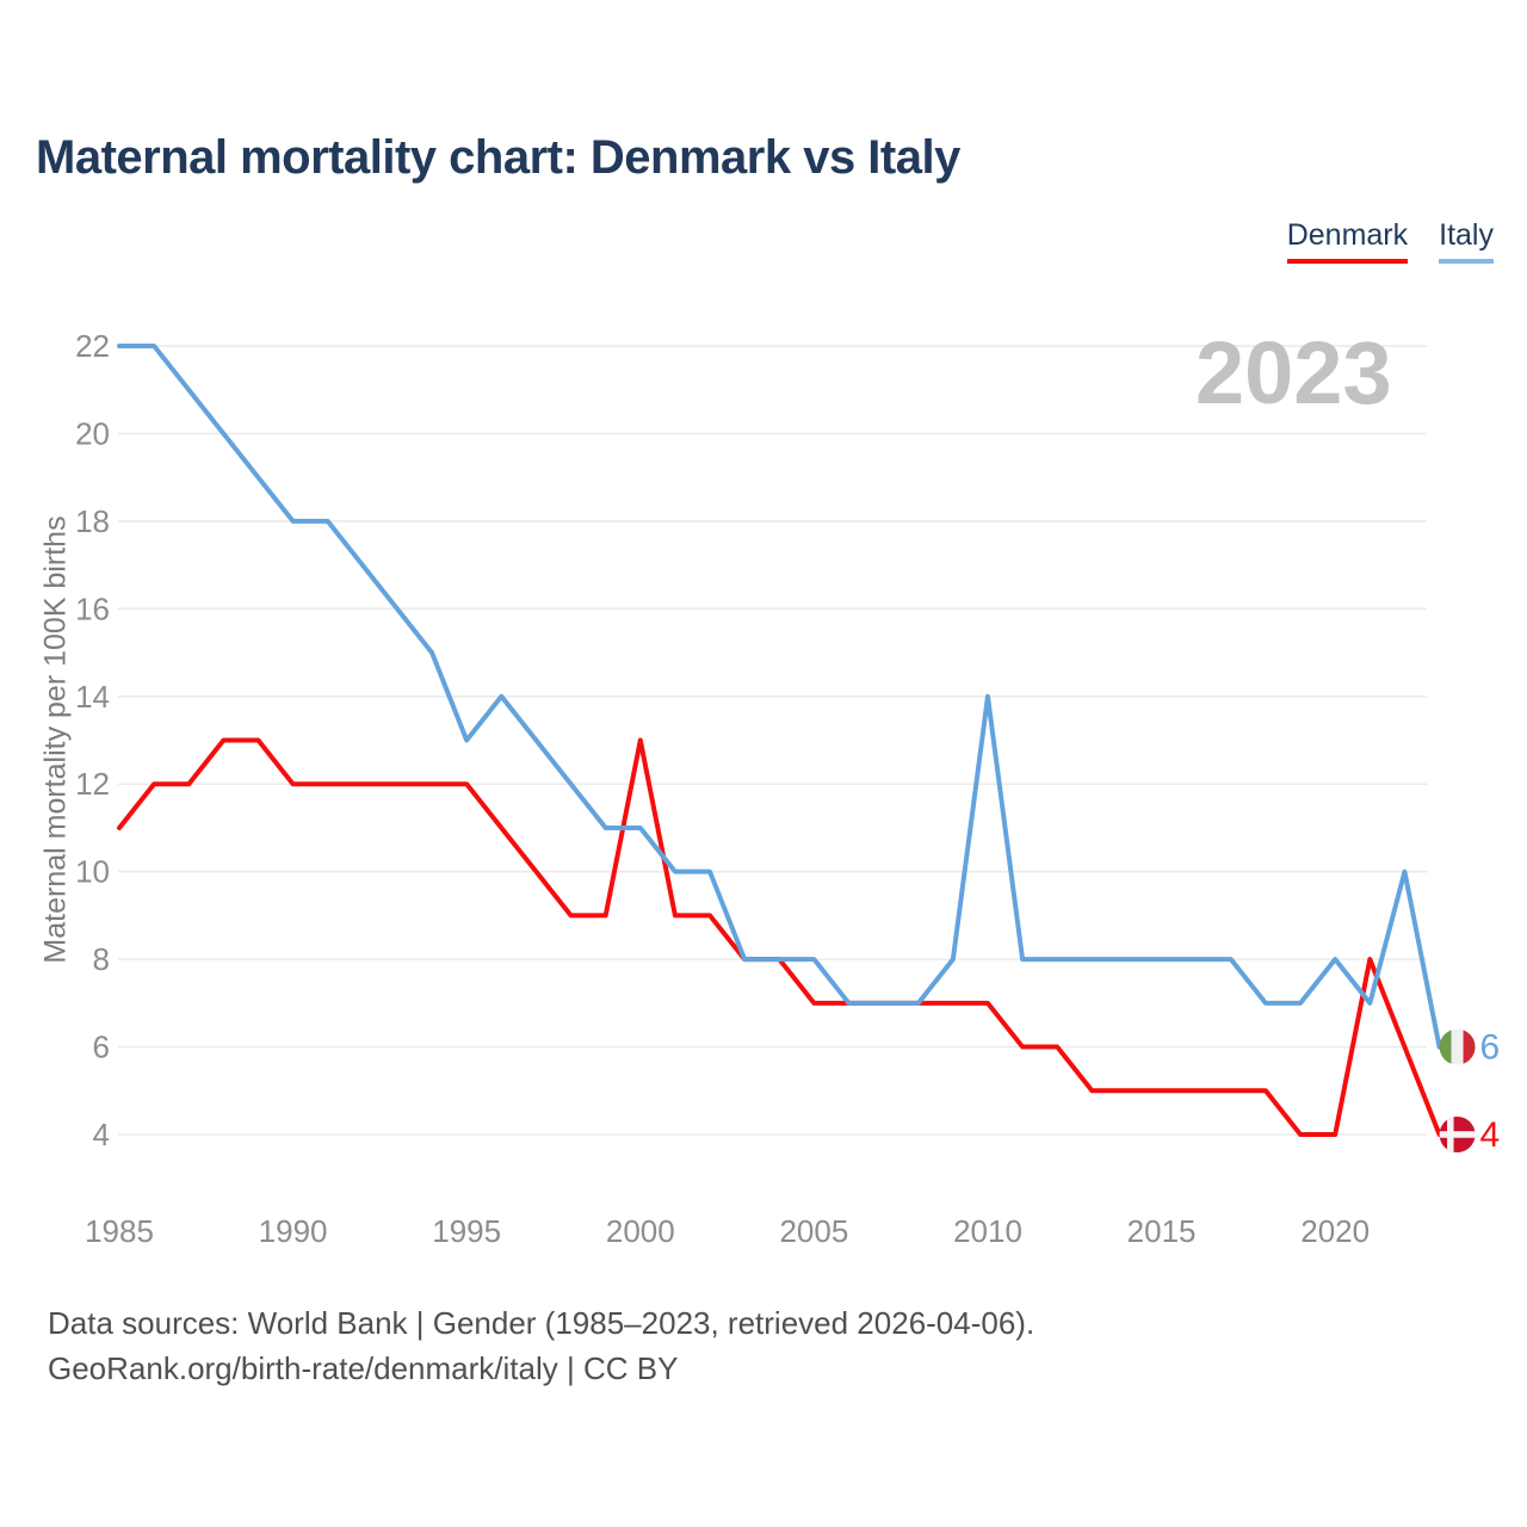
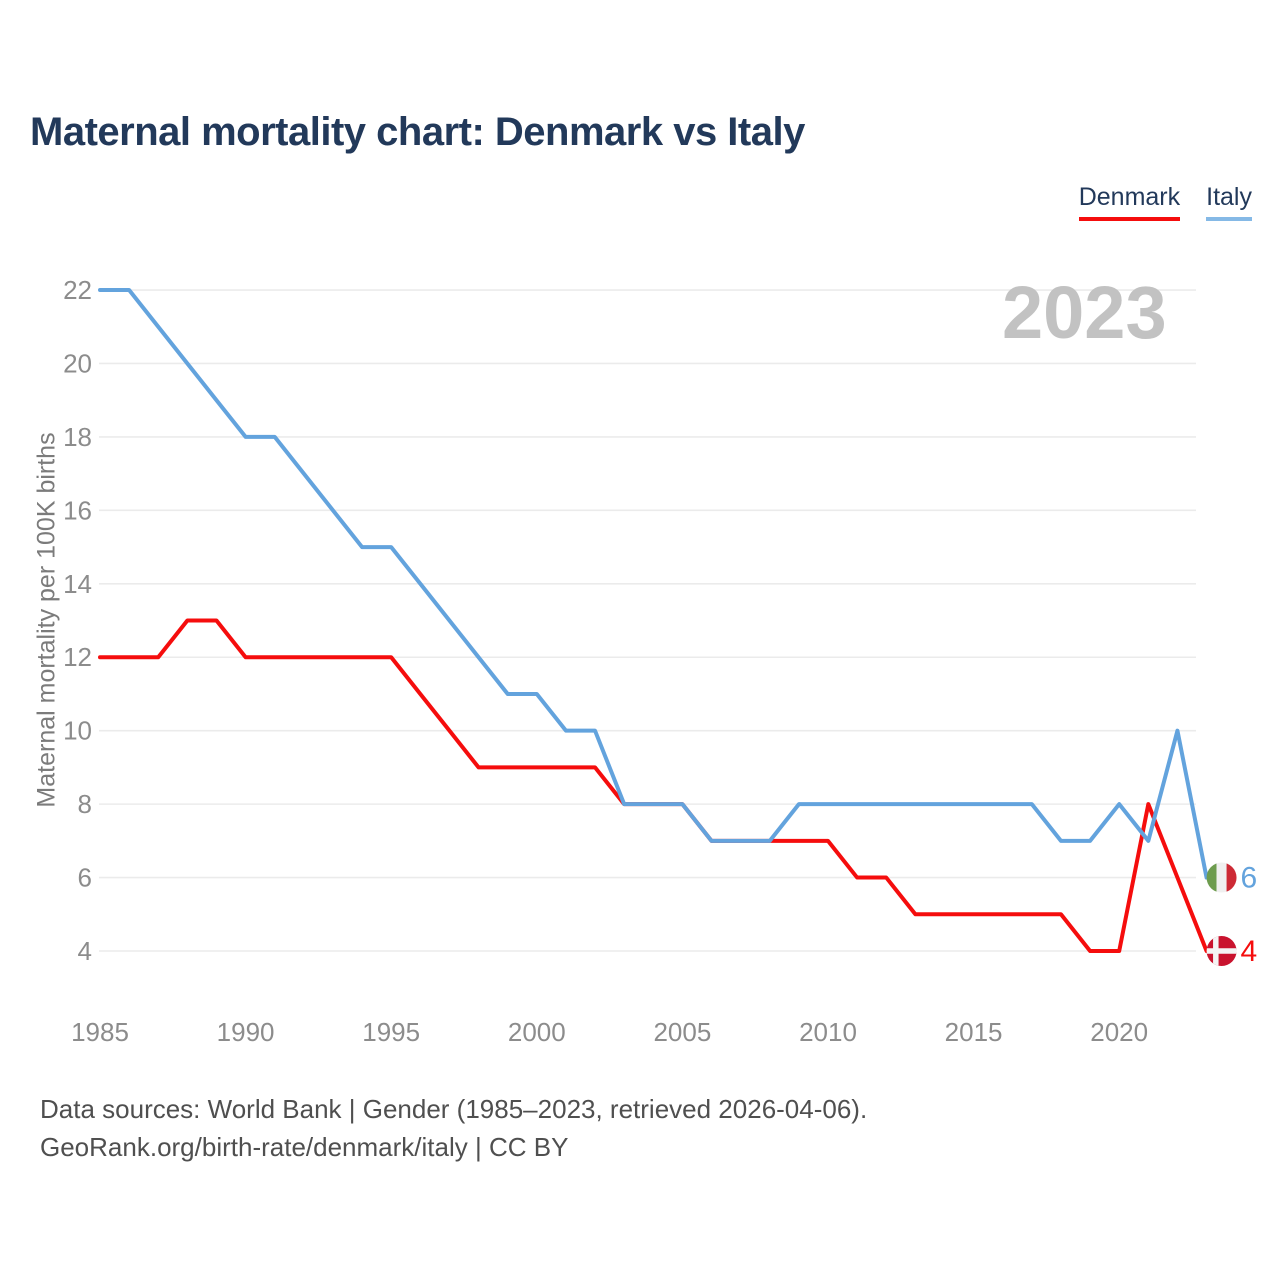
Denmark/1985: 11 -> 12
Italy/1995: 13 -> 15
Denmark/2000: 13 -> 9
Denmark/2005: 7 -> 8
Italy/2010: 14 -> 8
